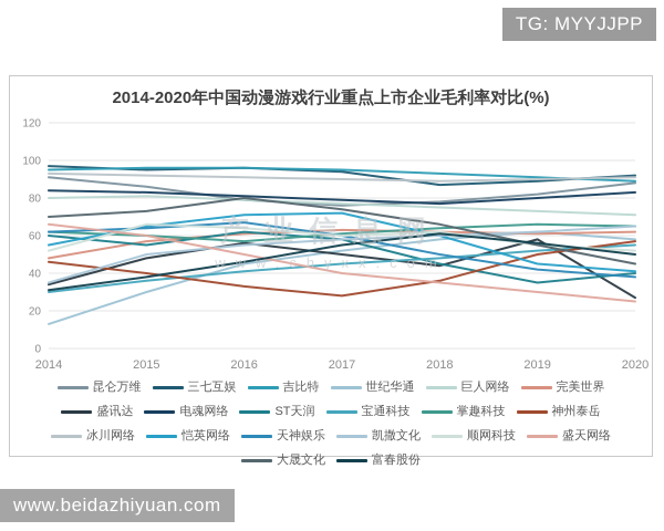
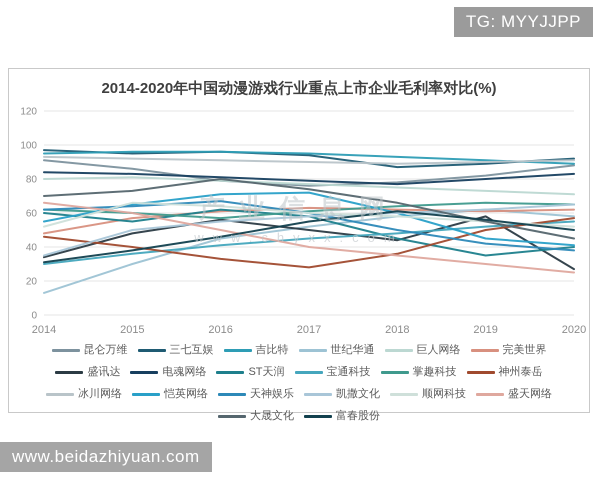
顺网科技/2018: 62 -> 58
